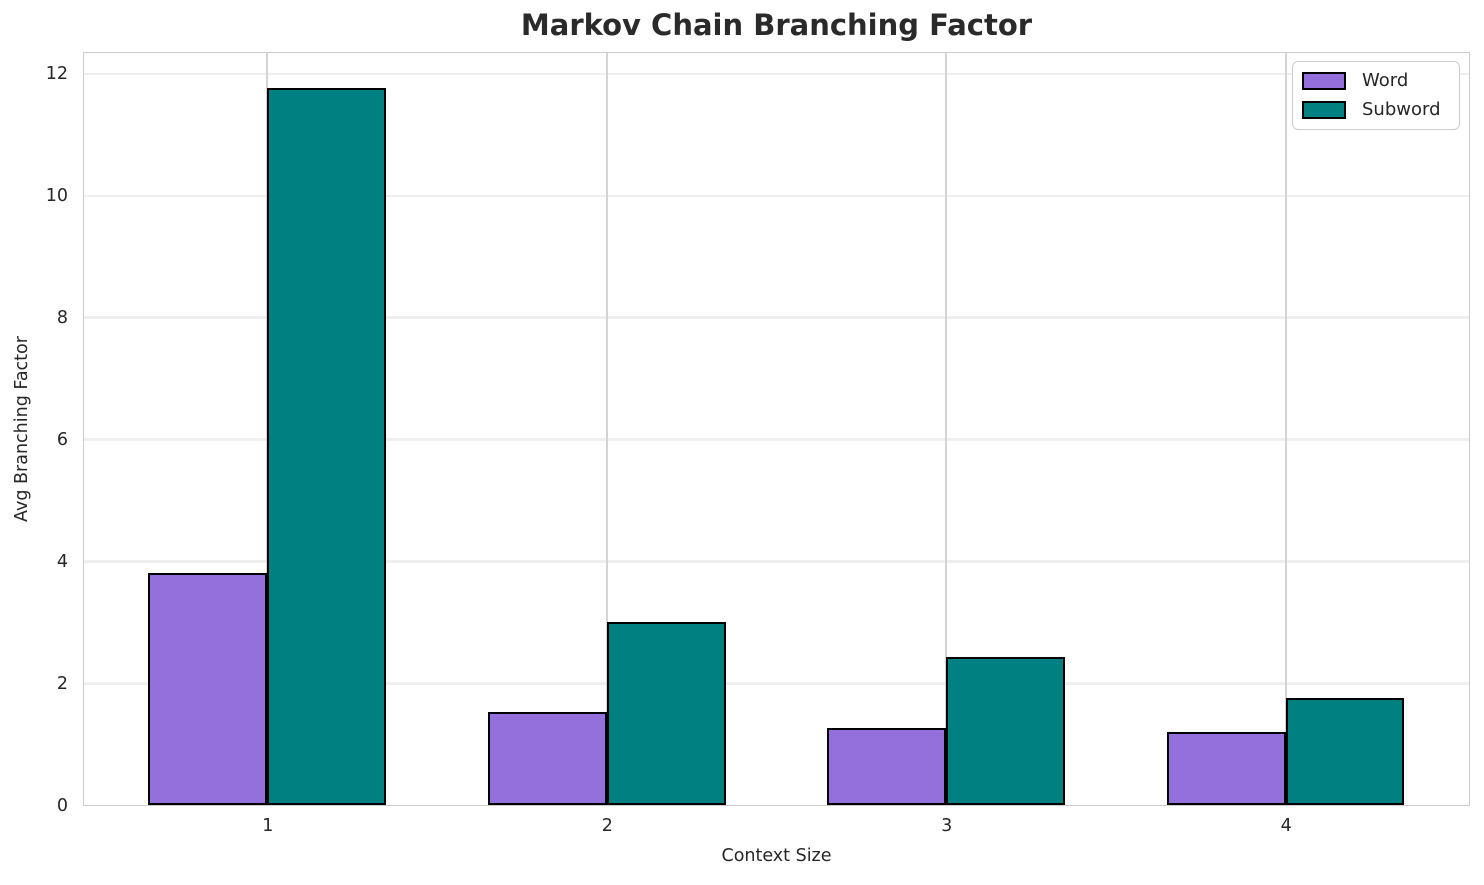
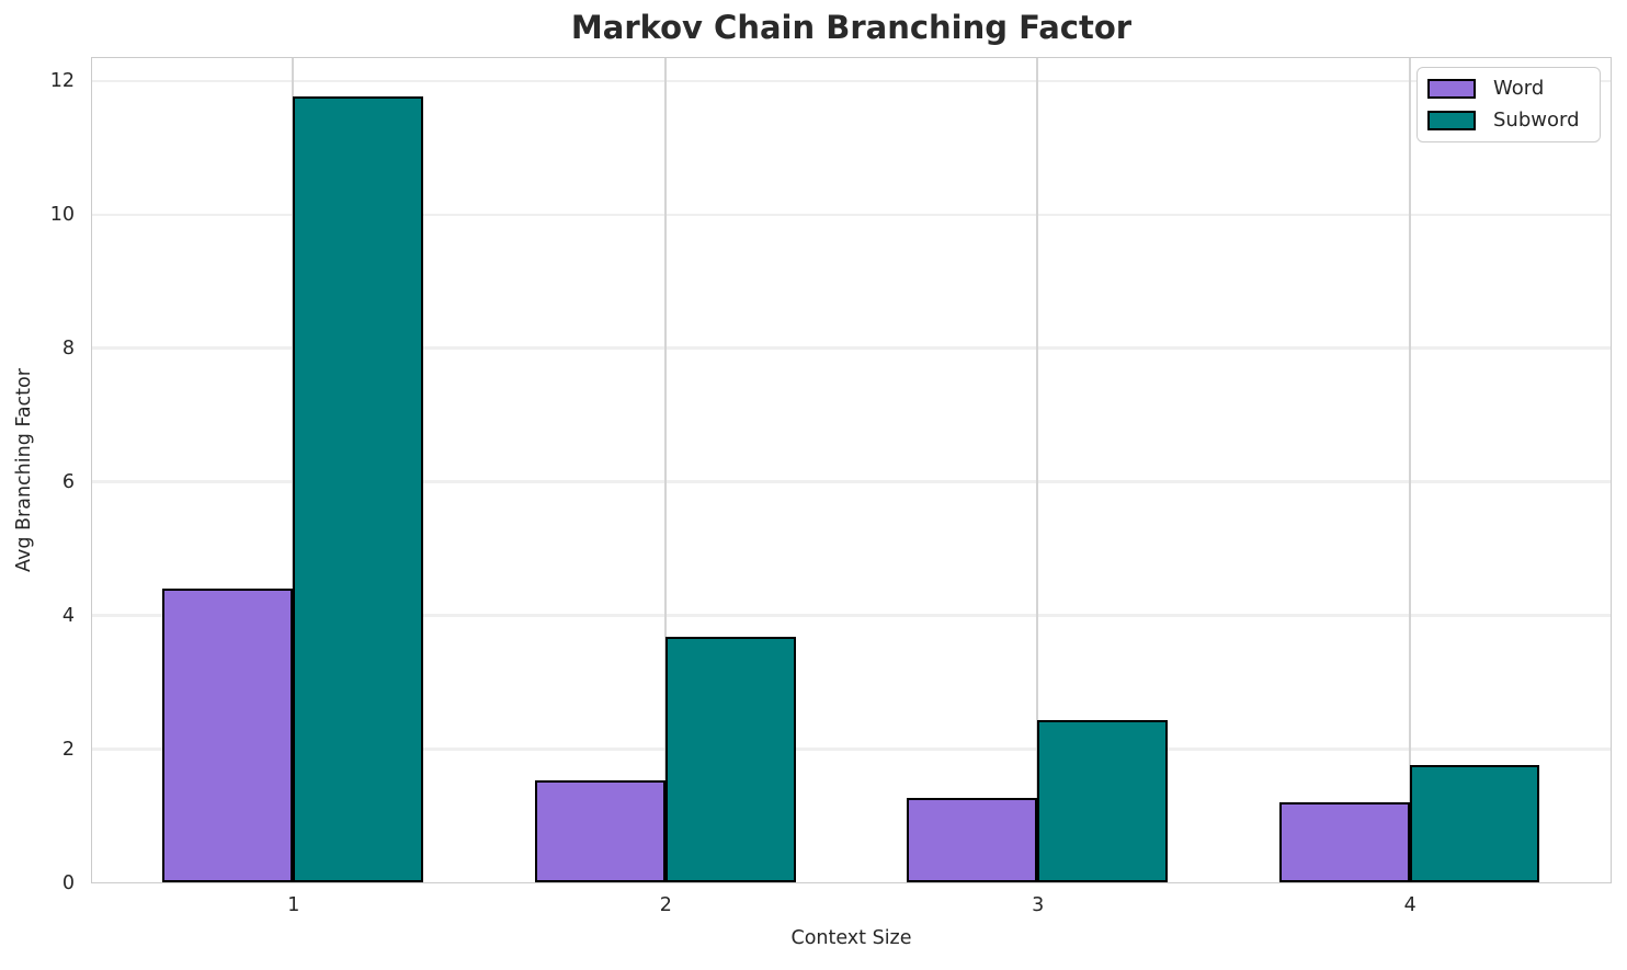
Word/1: 3.8 -> 4.4
Subword/2: 3.0 -> 3.7
